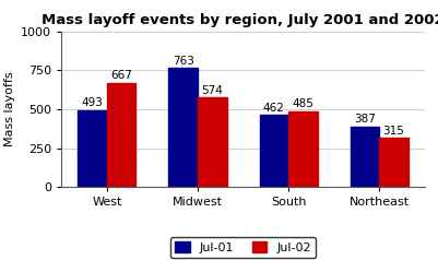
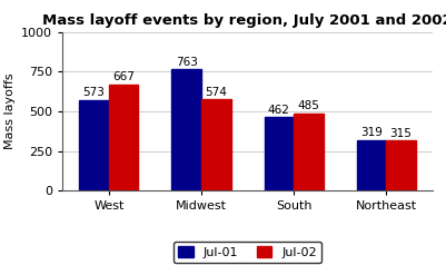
Jul-01/West: 493 -> 573
Jul-01/Northeast: 387 -> 319
